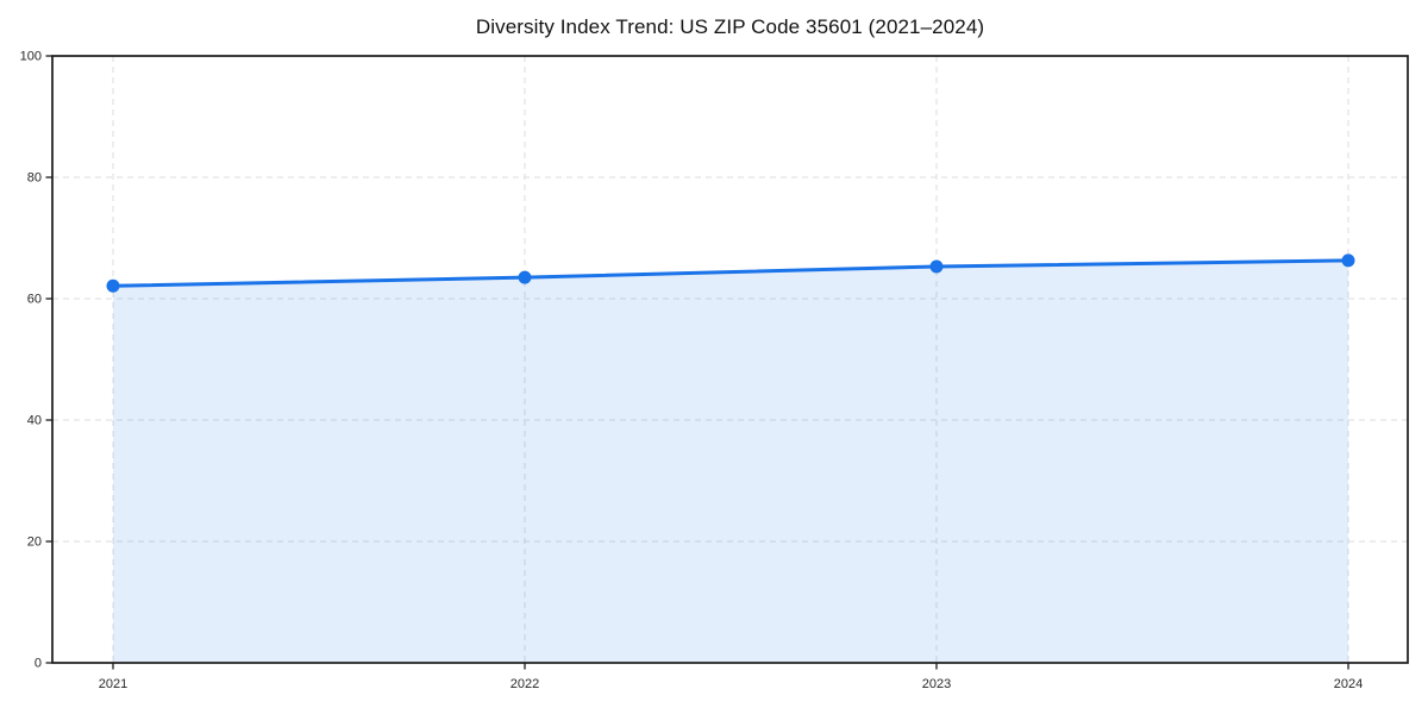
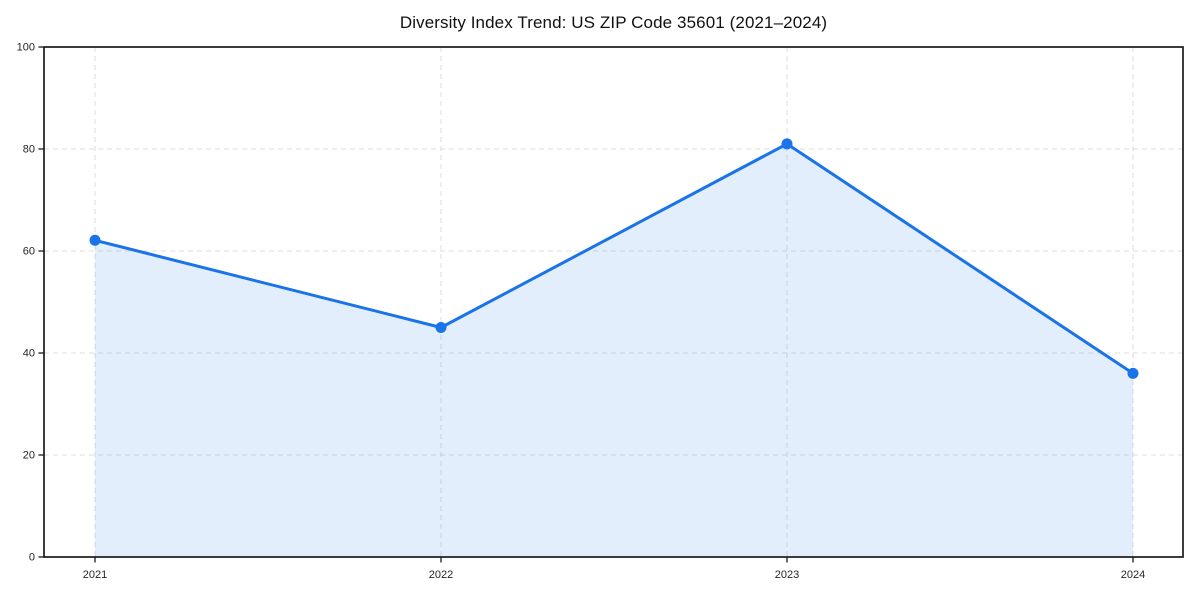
2022: 64 -> 45
2023: 65 -> 81
2024: 66 -> 36
